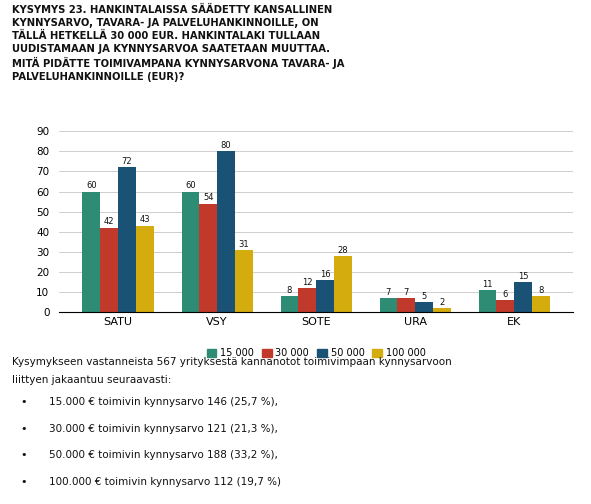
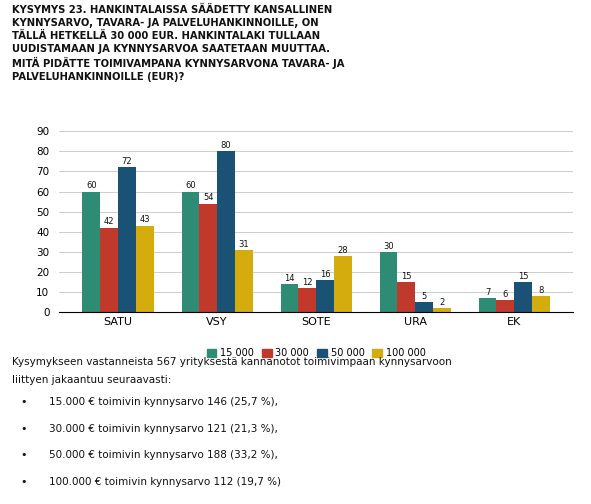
15 000/SOTE: 8 -> 14
15 000/URA: 7 -> 30
30 000/URA: 7 -> 15
15 000/EK: 11 -> 7
